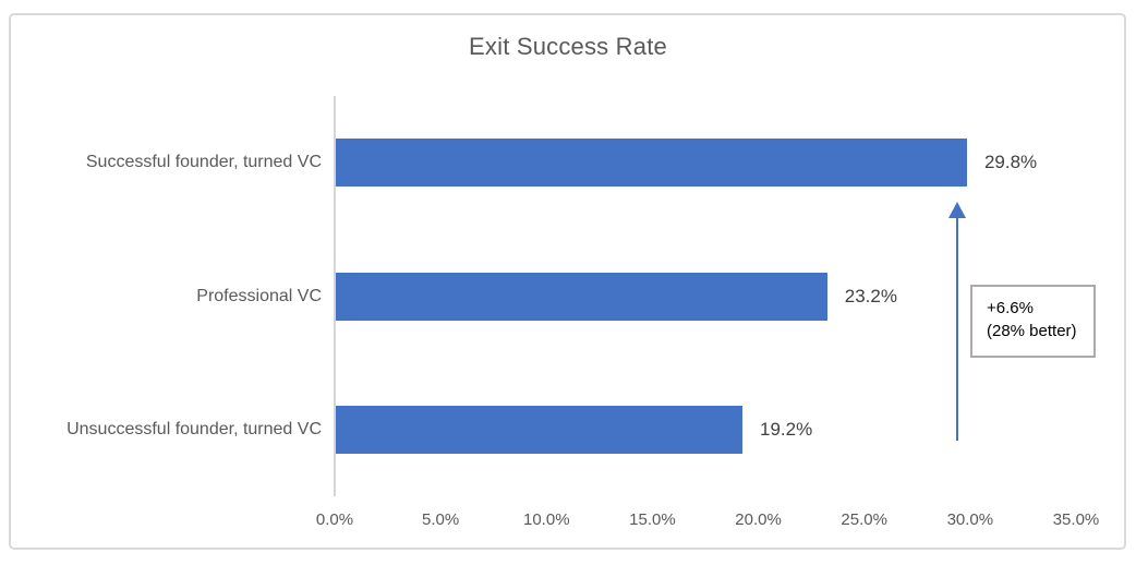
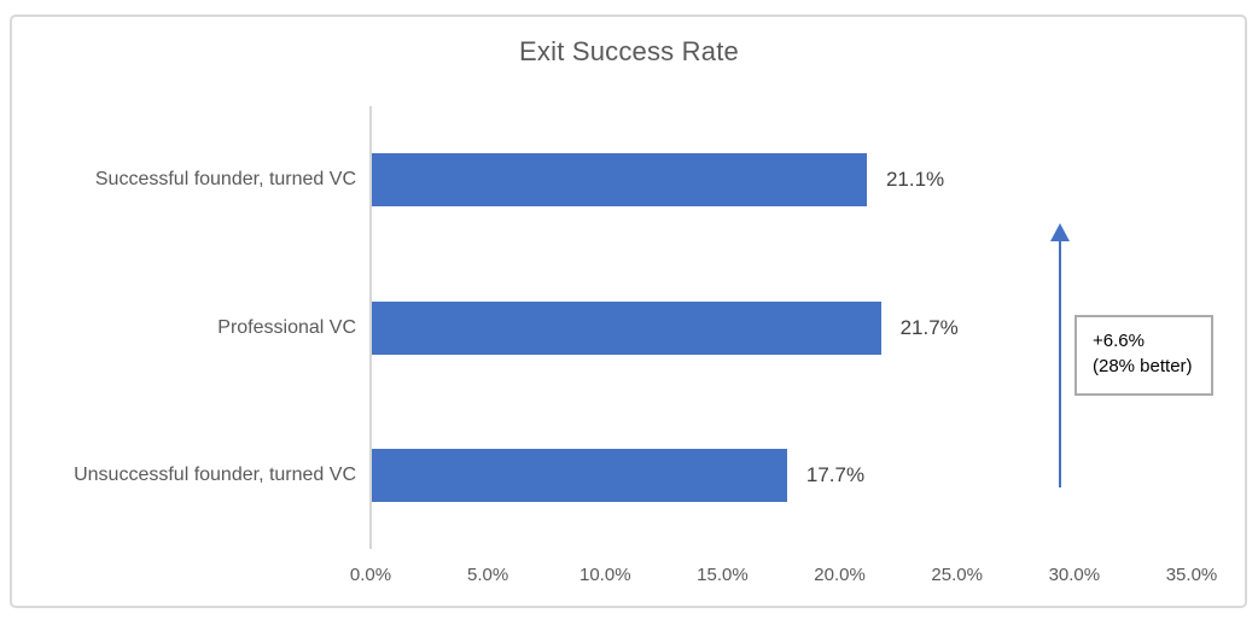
Successful founder, turned VC: 29.8% -> 21.1%
Professional VC: 23.2% -> 21.7%
Unsuccessful founder, turned VC: 19.2% -> 17.7%
